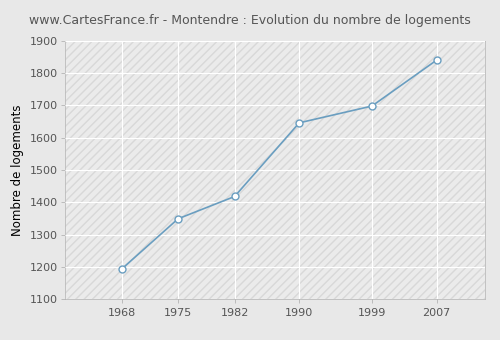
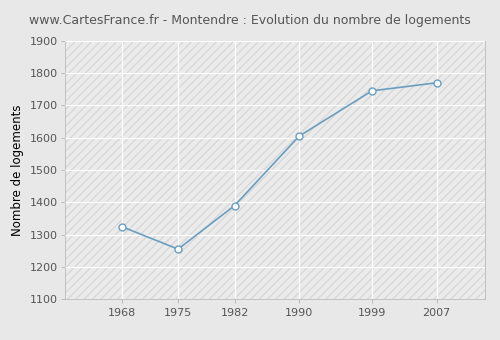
1968: 1193 -> 1325
1975: 1349 -> 1255
1982: 1418 -> 1390
1990: 1646 -> 1605
1999: 1698 -> 1745
2007: 1840 -> 1770
